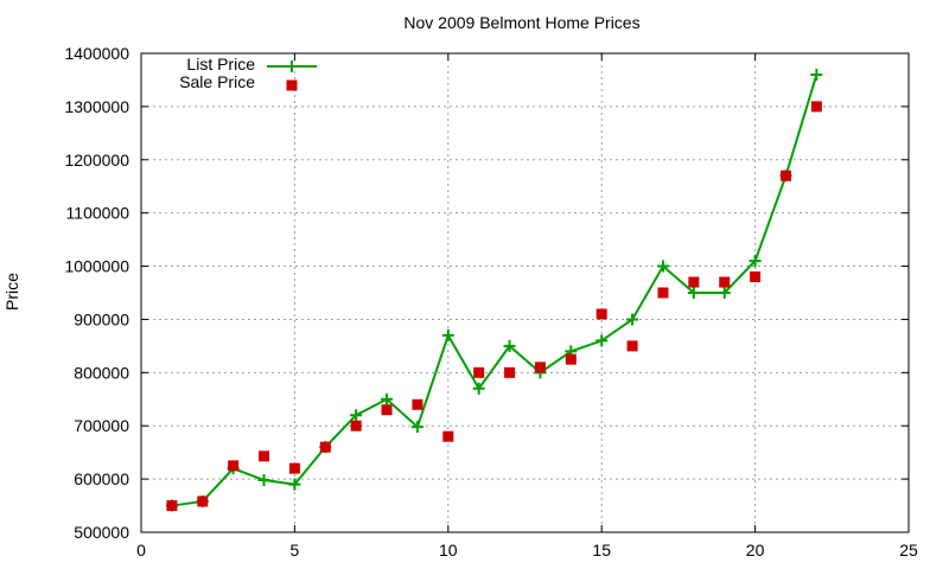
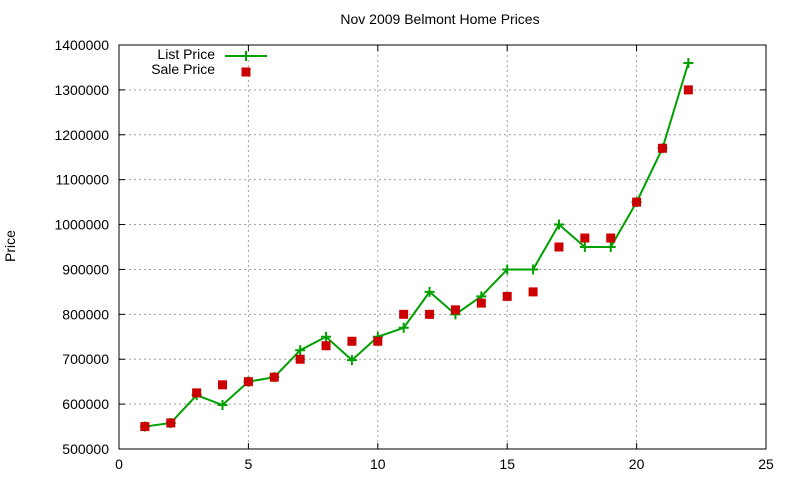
List Price/5: 590000 -> 650000
Sale Price/5: 620000 -> 650000
List Price/10: 870000 -> 750000
Sale Price/10: 680000 -> 740000
List Price/15: 860000 -> 900000
Sale Price/15: 910000 -> 840000
List Price/20: 1010000 -> 1050000
Sale Price/20: 980000 -> 1050000
